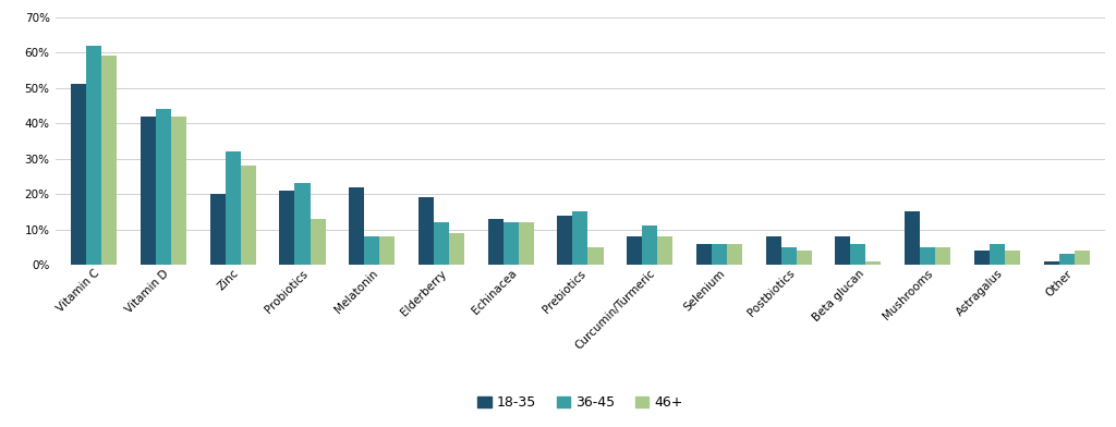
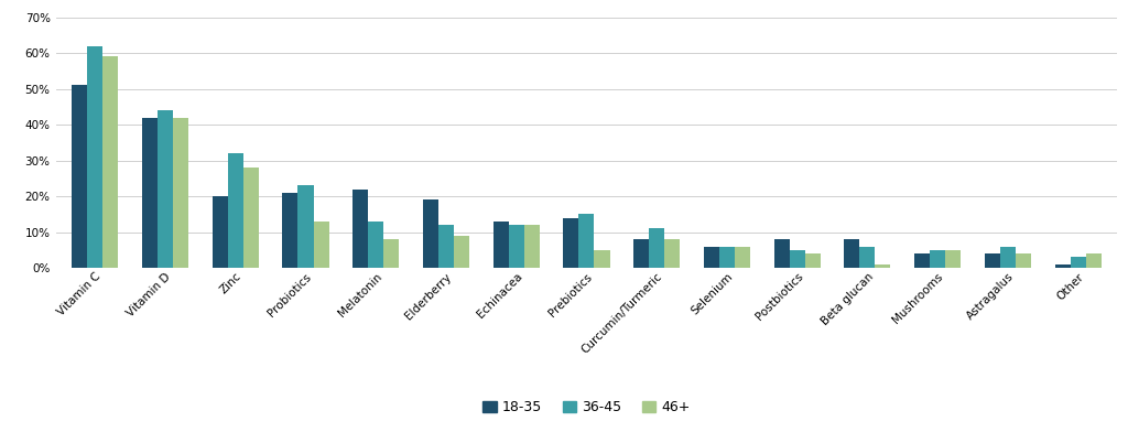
36-45/Melatonin: 8% -> 13%
18-35/Mushrooms: 15% -> 4%
